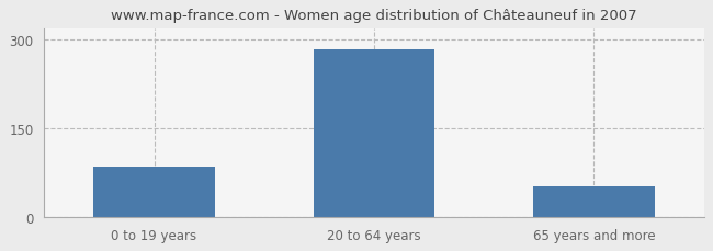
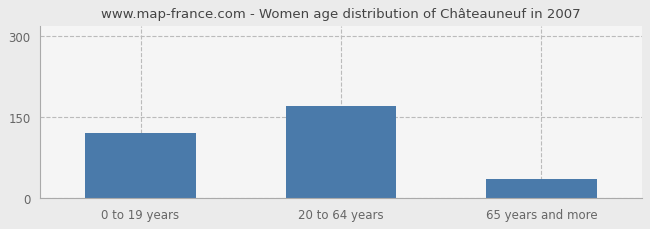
0 to 19 years: 86 -> 120
20 to 64 years: 284 -> 170
65 years and more: 52 -> 35
